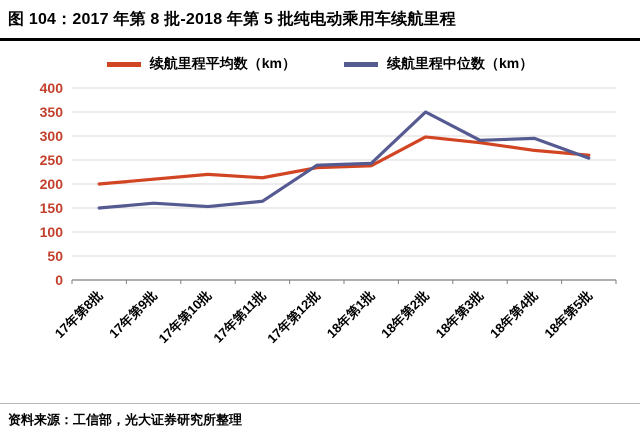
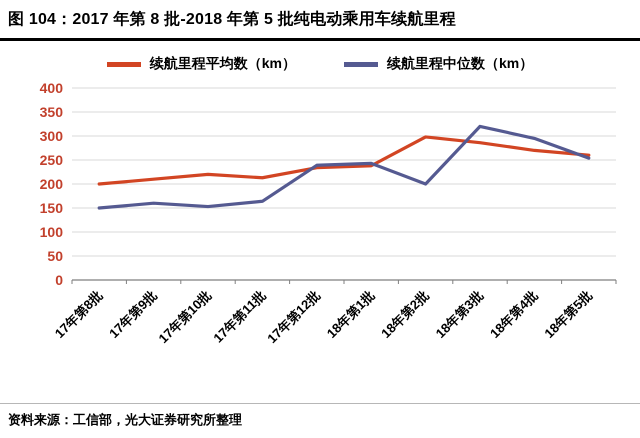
续航里程中位数（km）/18年第2批: 350 -> 200
续航里程中位数（km）/18年第3批: 290 -> 320
